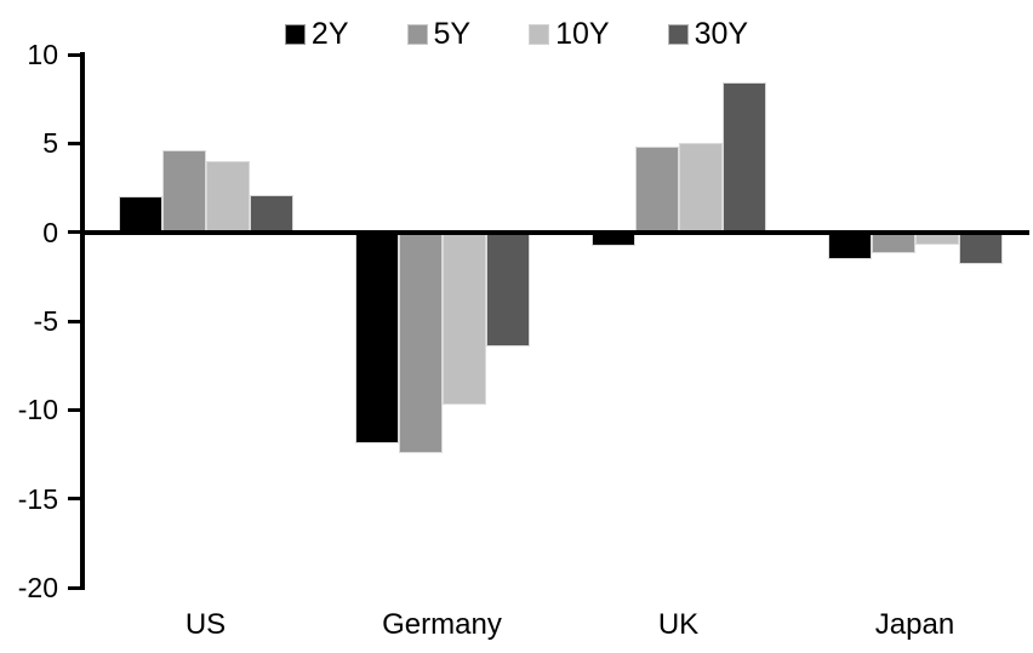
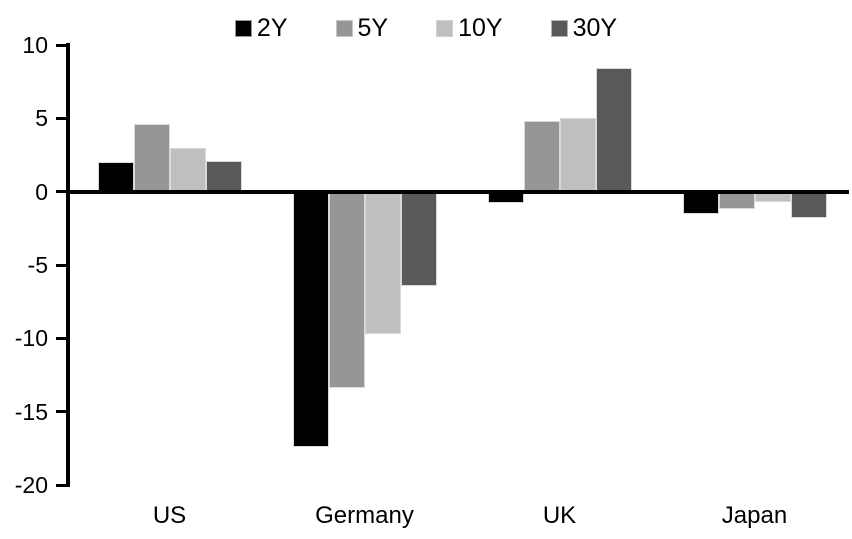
10Y/US: 4.0 -> 3.0
2Y/Germany: -11.9 -> -17.4
5Y/Germany: -12.4 -> -13.4
